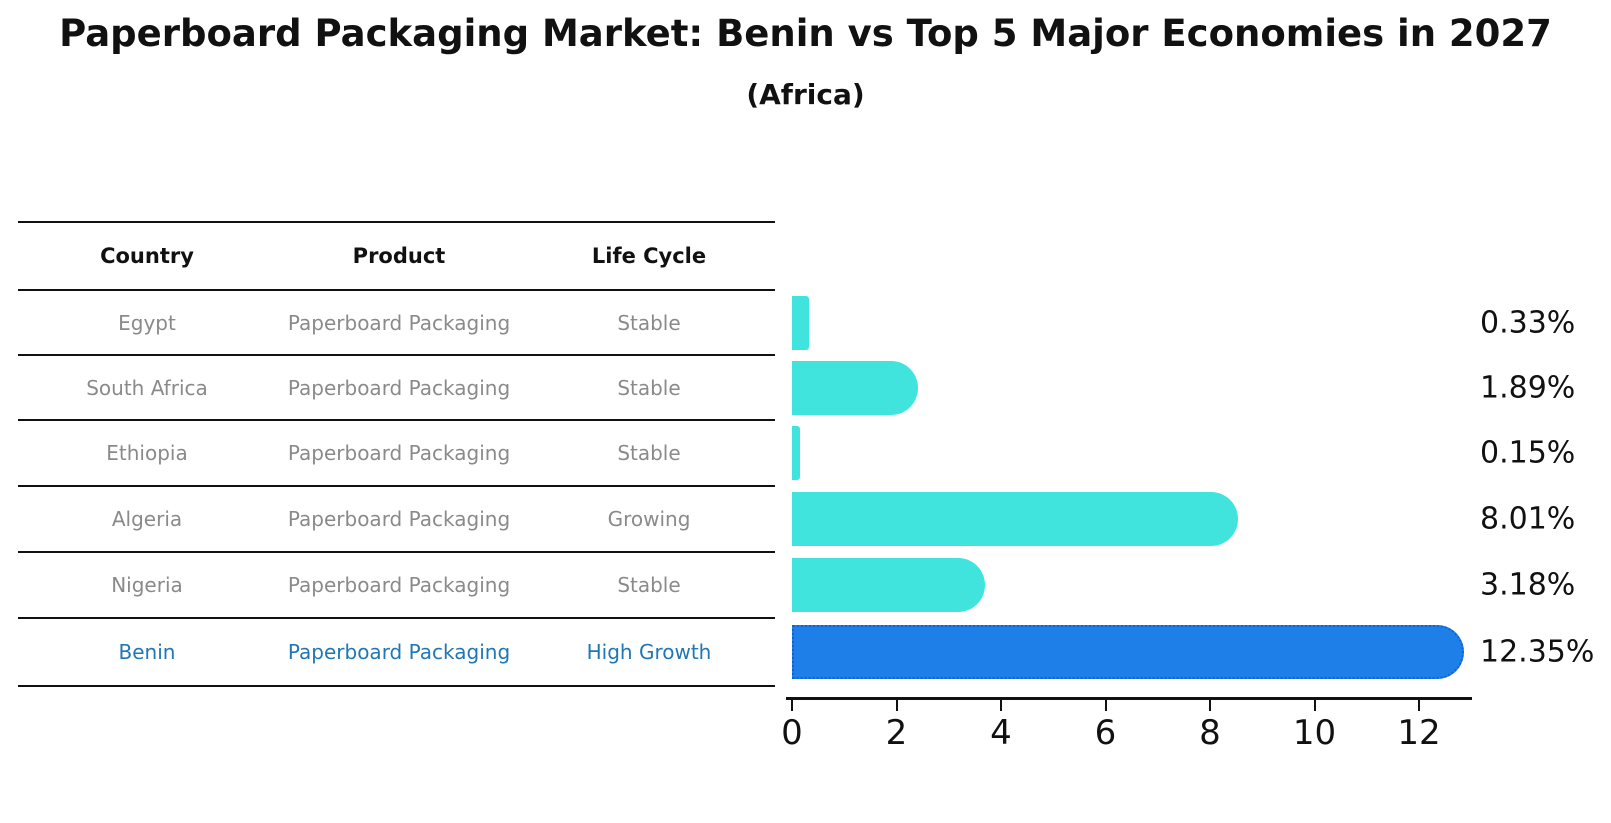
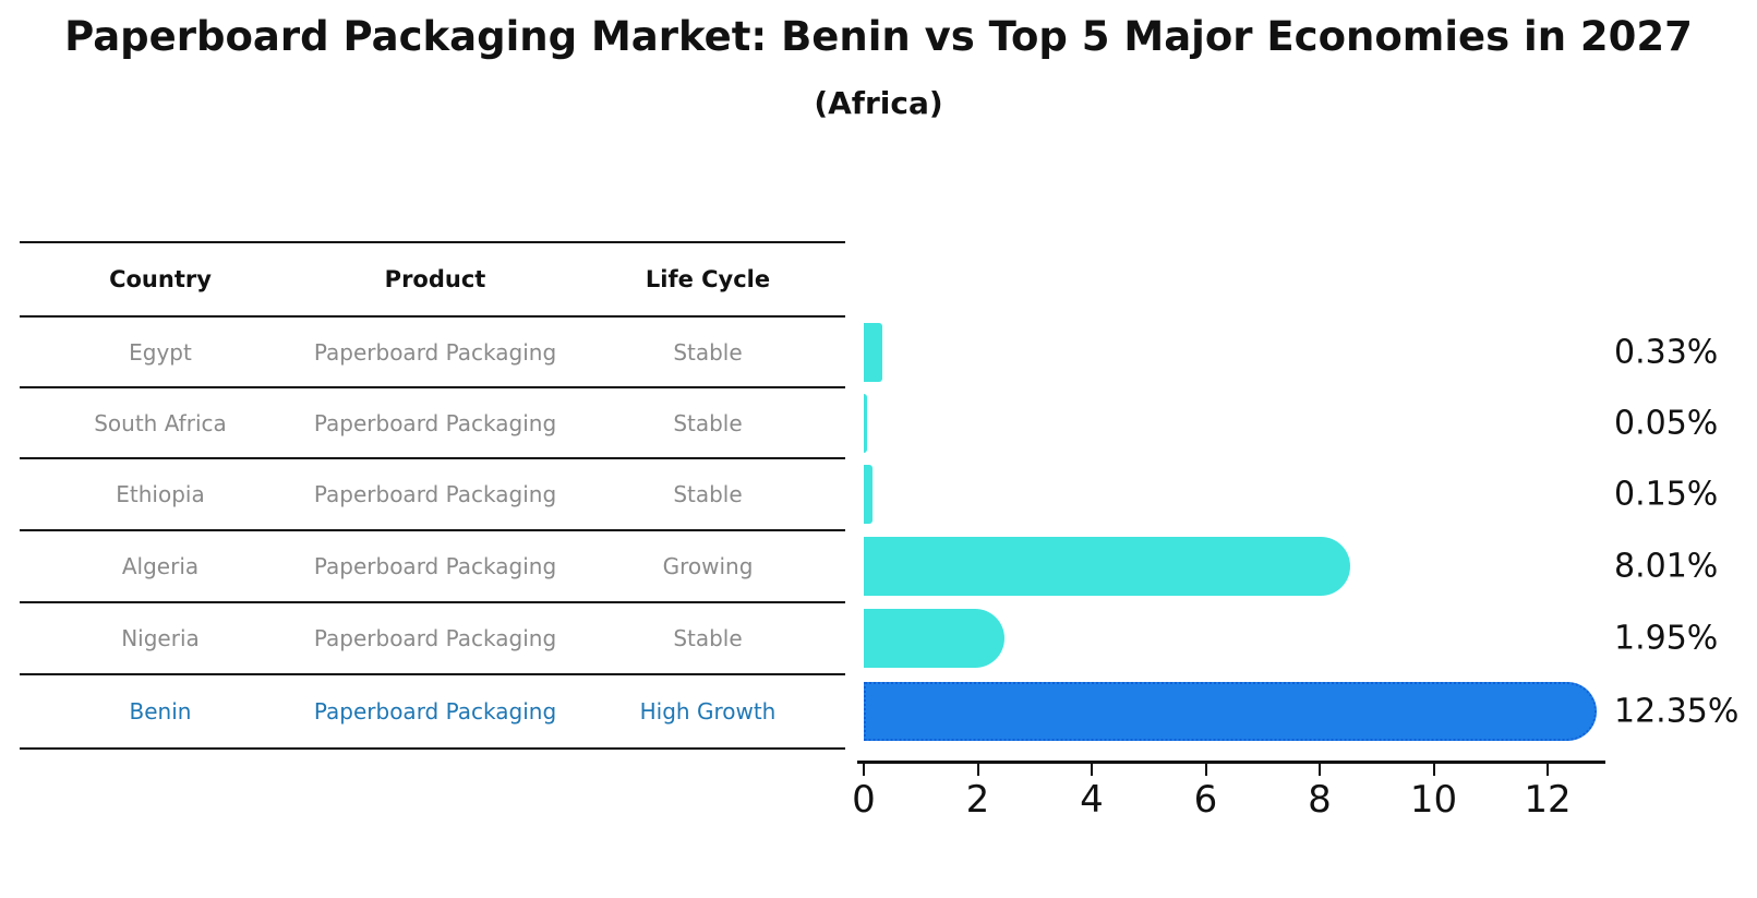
South Africa: 1.89% -> 0.05%
Nigeria: 3.18% -> 1.95%
